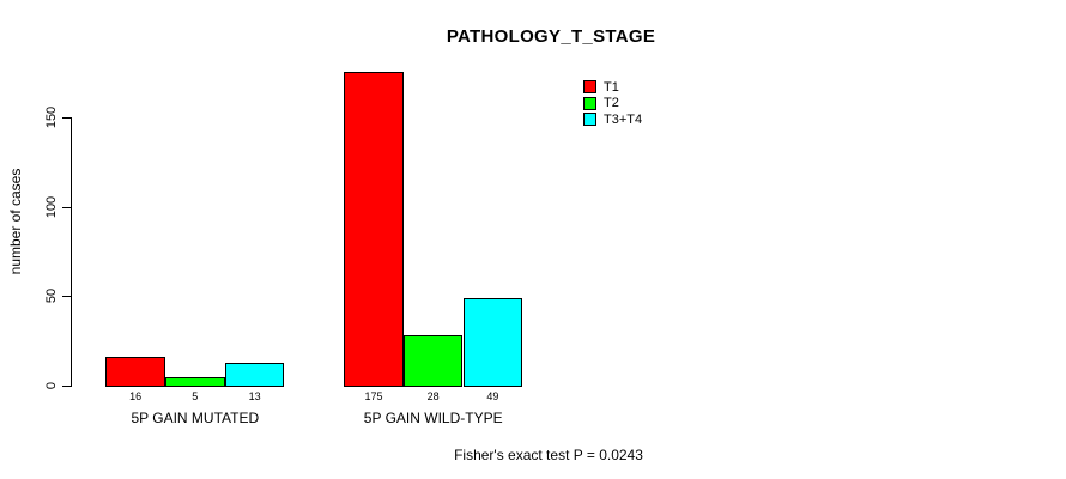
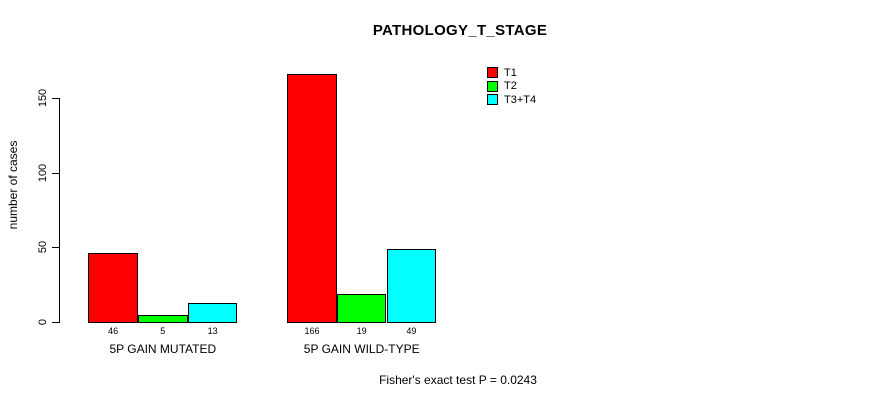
T1/5P GAIN MUTATED: 16 -> 46
T1/5P GAIN WILD-TYPE: 175 -> 166
T2/5P GAIN WILD-TYPE: 28 -> 19
